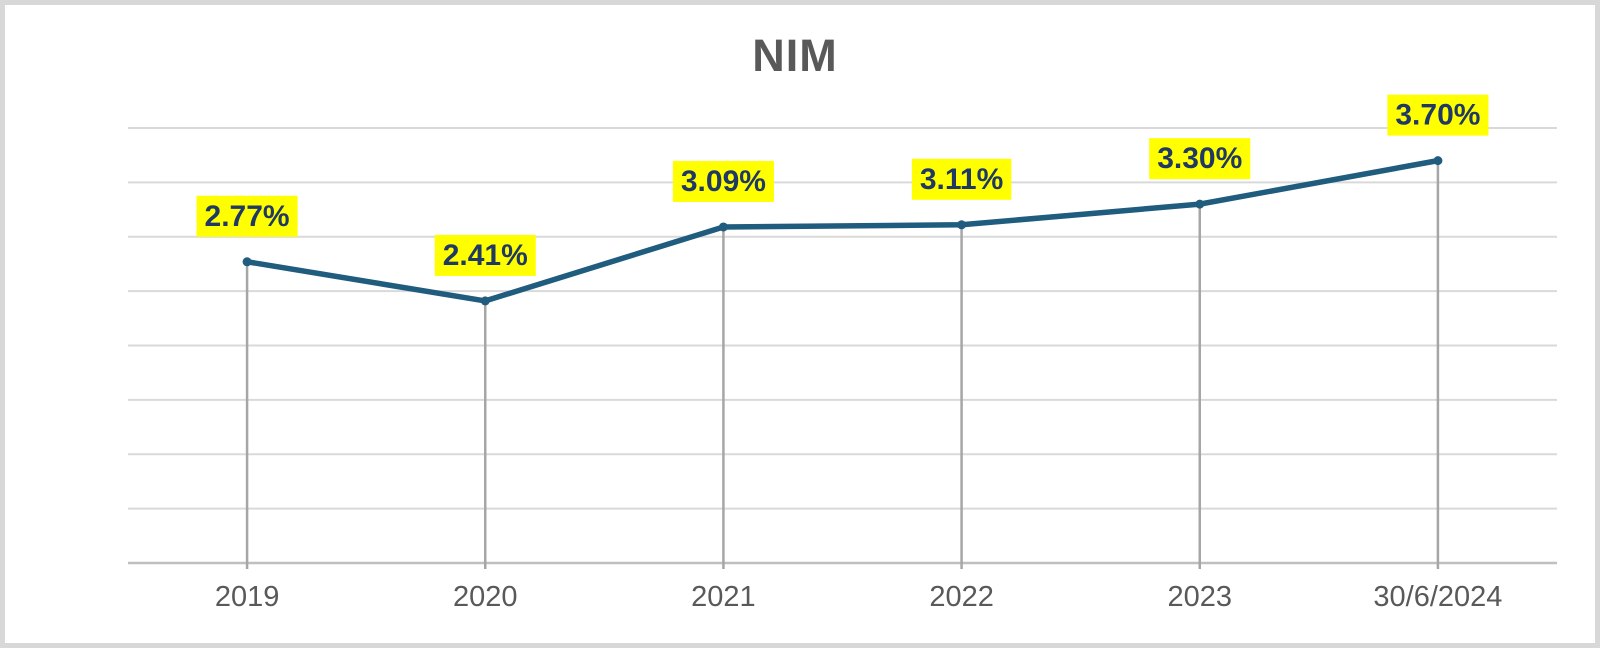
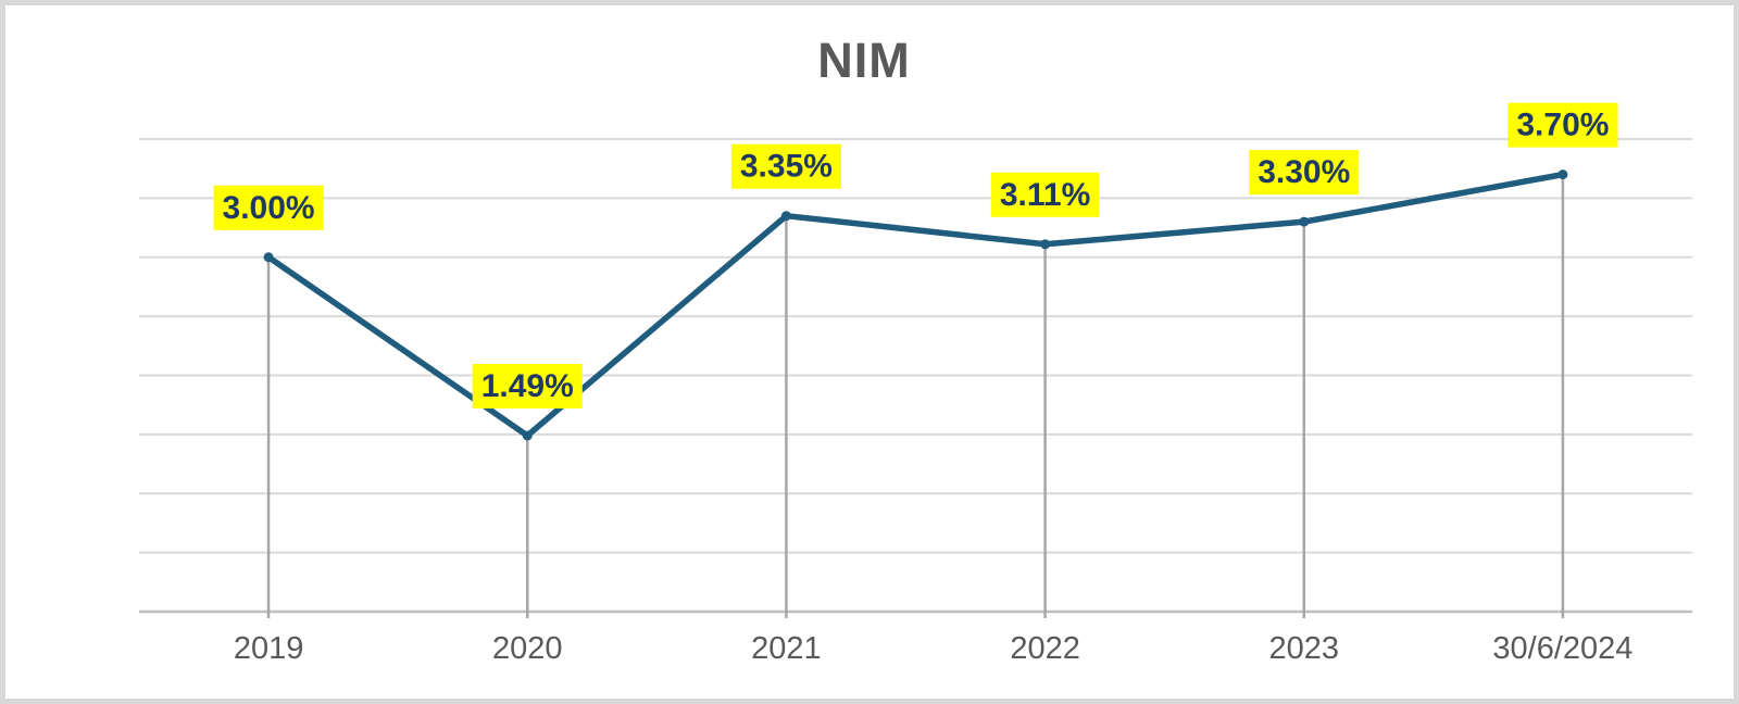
2019: 2.77% -> 3.00%
2020: 2.41% -> 1.49%
2021: 3.09% -> 3.35%
